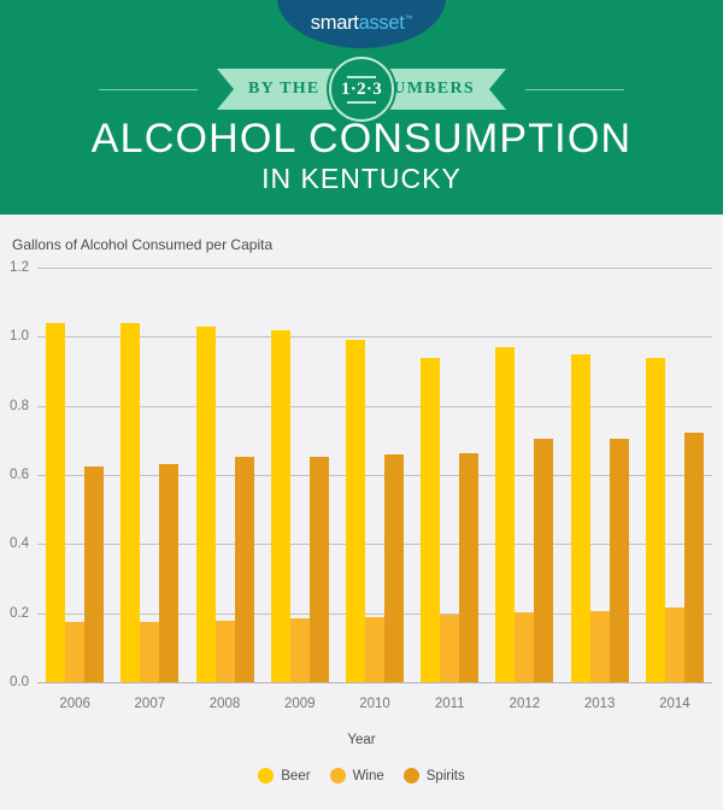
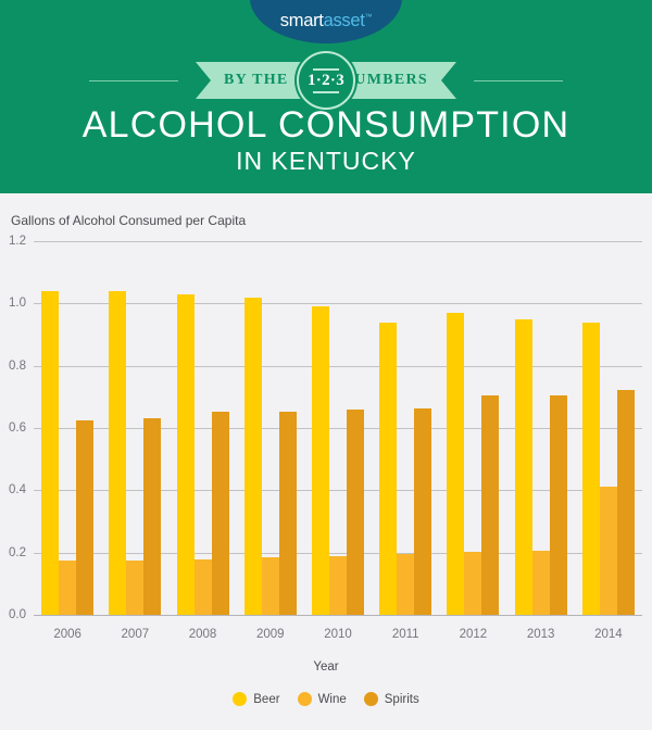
Wine/2014: 0.21 -> 0.41
